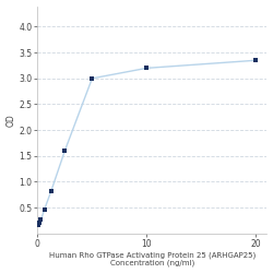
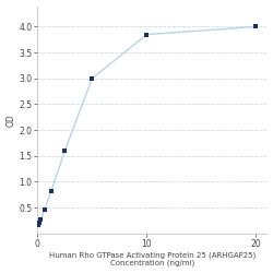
10: 3.20 -> 3.85
20: 3.35 -> 4.00
